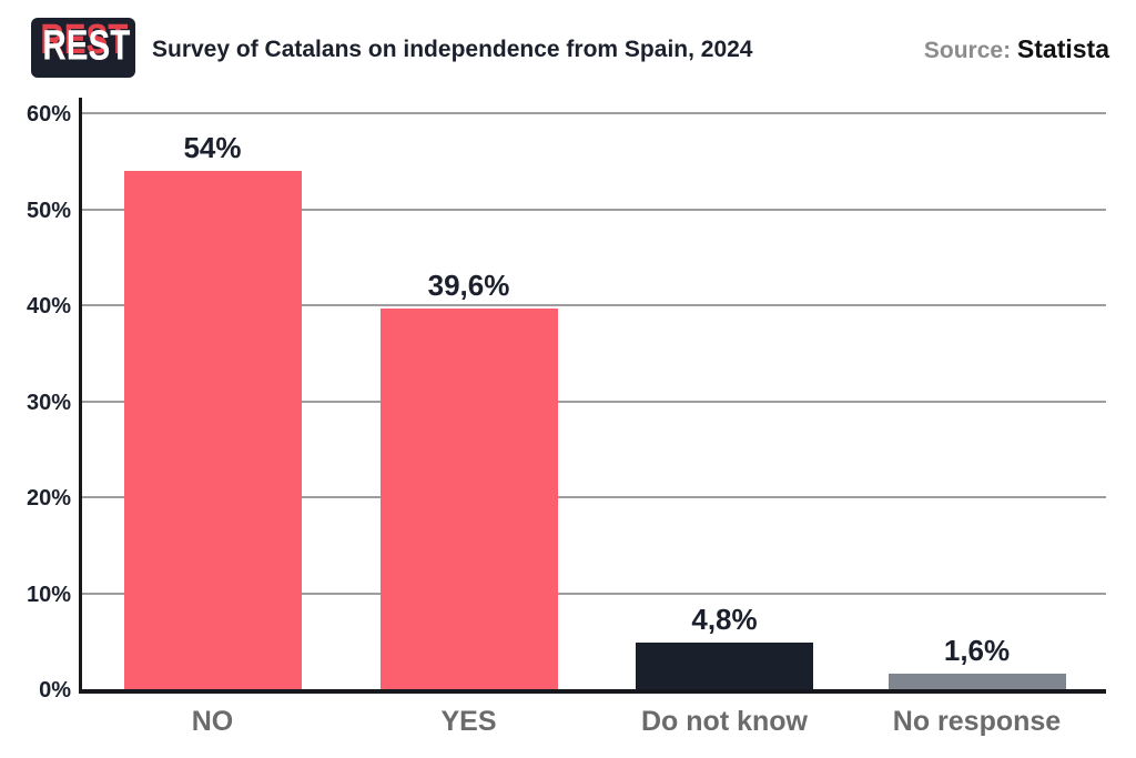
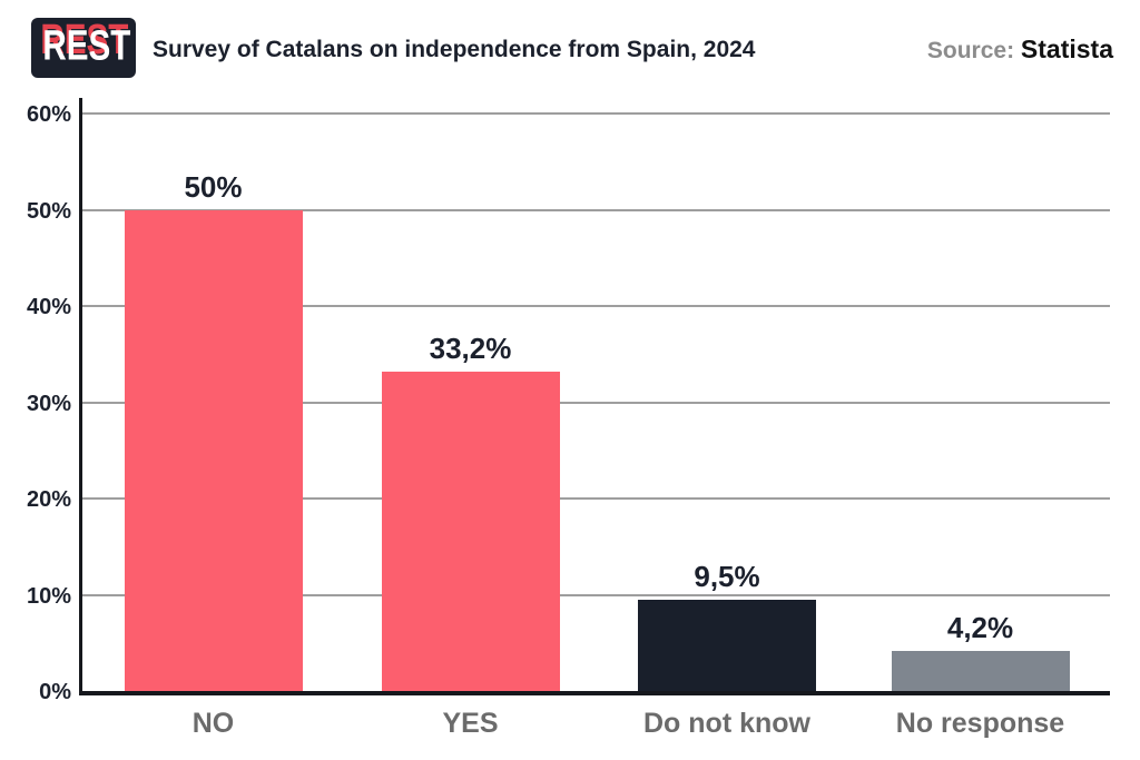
NO: 54% -> 50%
YES: 39,6% -> 33,2%
Do not know: 4,8% -> 9,5%
No response: 1,6% -> 4,2%
